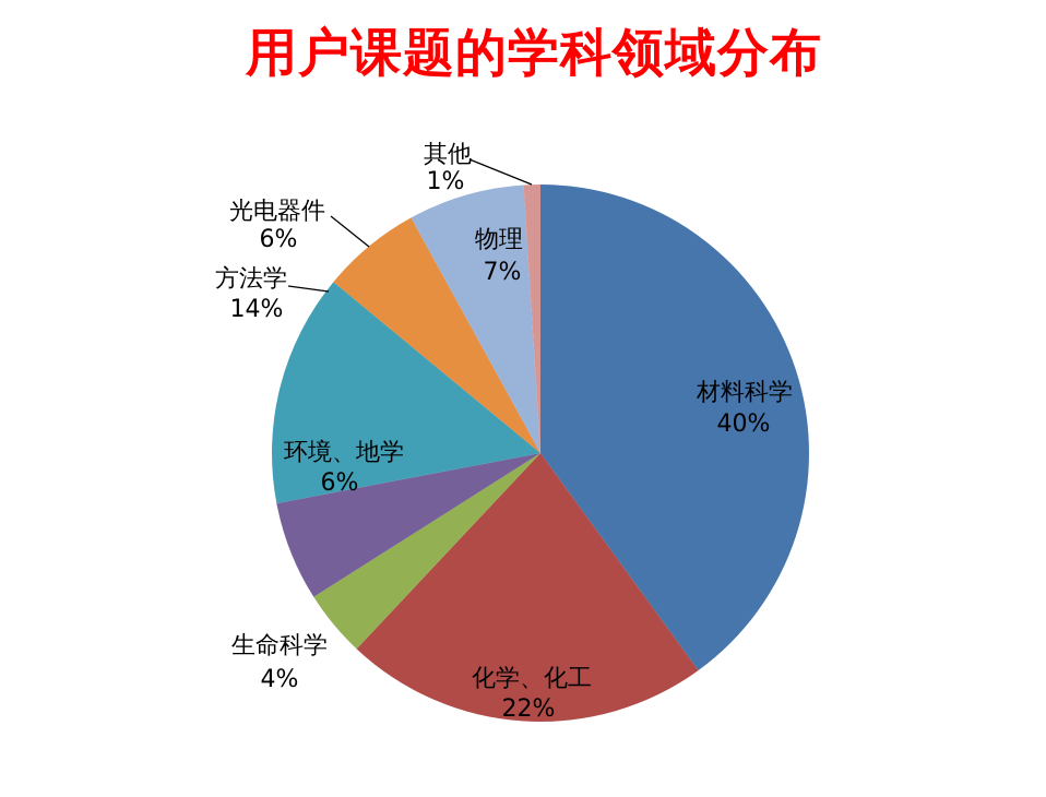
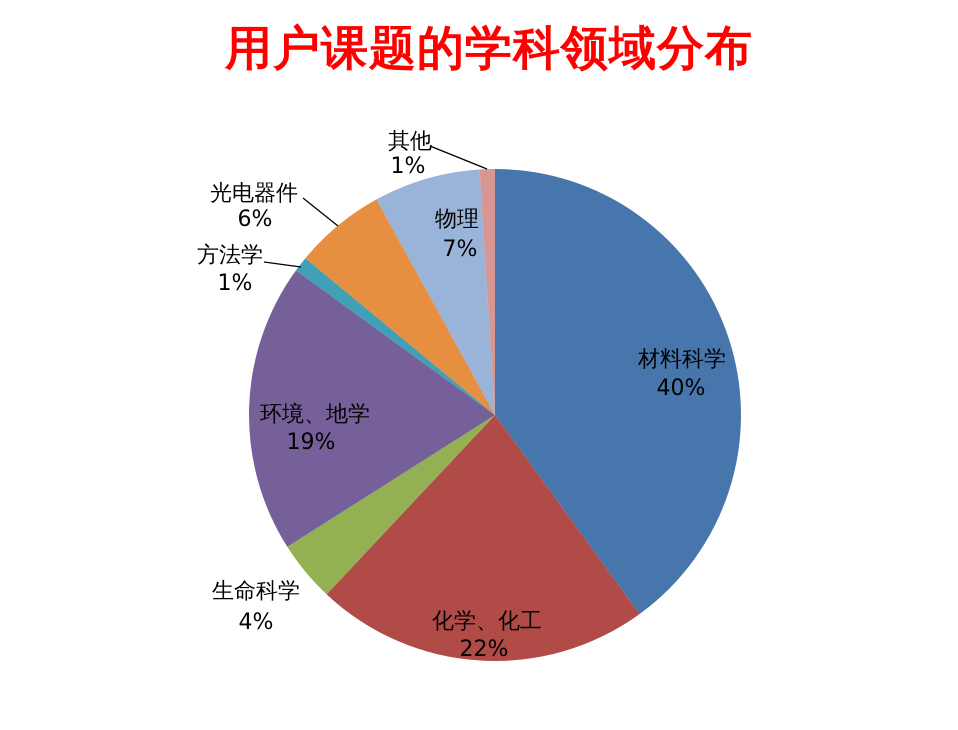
环境、地学: 6% -> 19%
方法学: 14% -> 1%
